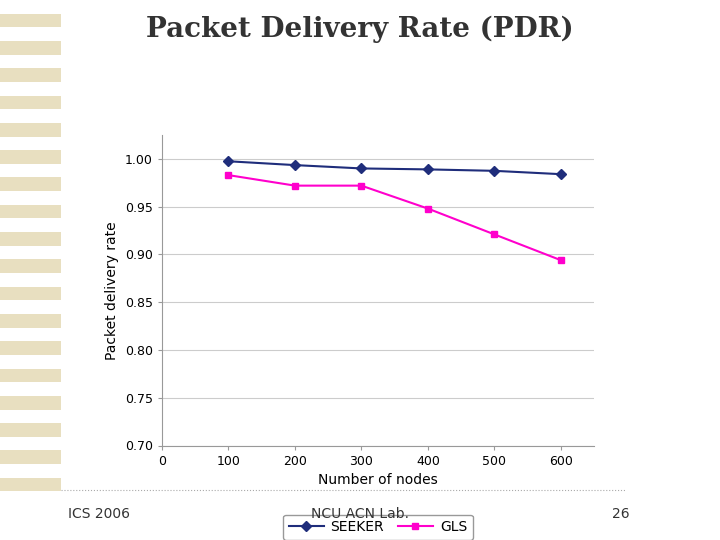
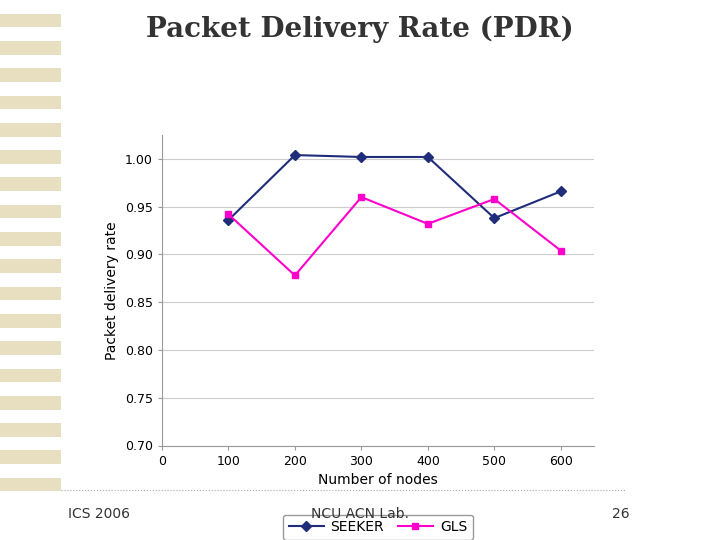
SEEKER/100: 0.998 -> 0.936
GLS/100: 0.983 -> 0.942
SEEKER/200: 0.994 -> 1.004
GLS/200: 0.972 -> 0.878
SEEKER/300: 0.990 -> 1.002
GLS/300: 0.972 -> 0.960
SEEKER/400: 0.989 -> 1.002
GLS/400: 0.948 -> 0.932
SEEKER/500: 0.988 -> 0.938
GLS/500: 0.921 -> 0.958
SEEKER/600: 0.984 -> 0.966
GLS/600: 0.894 -> 0.904
